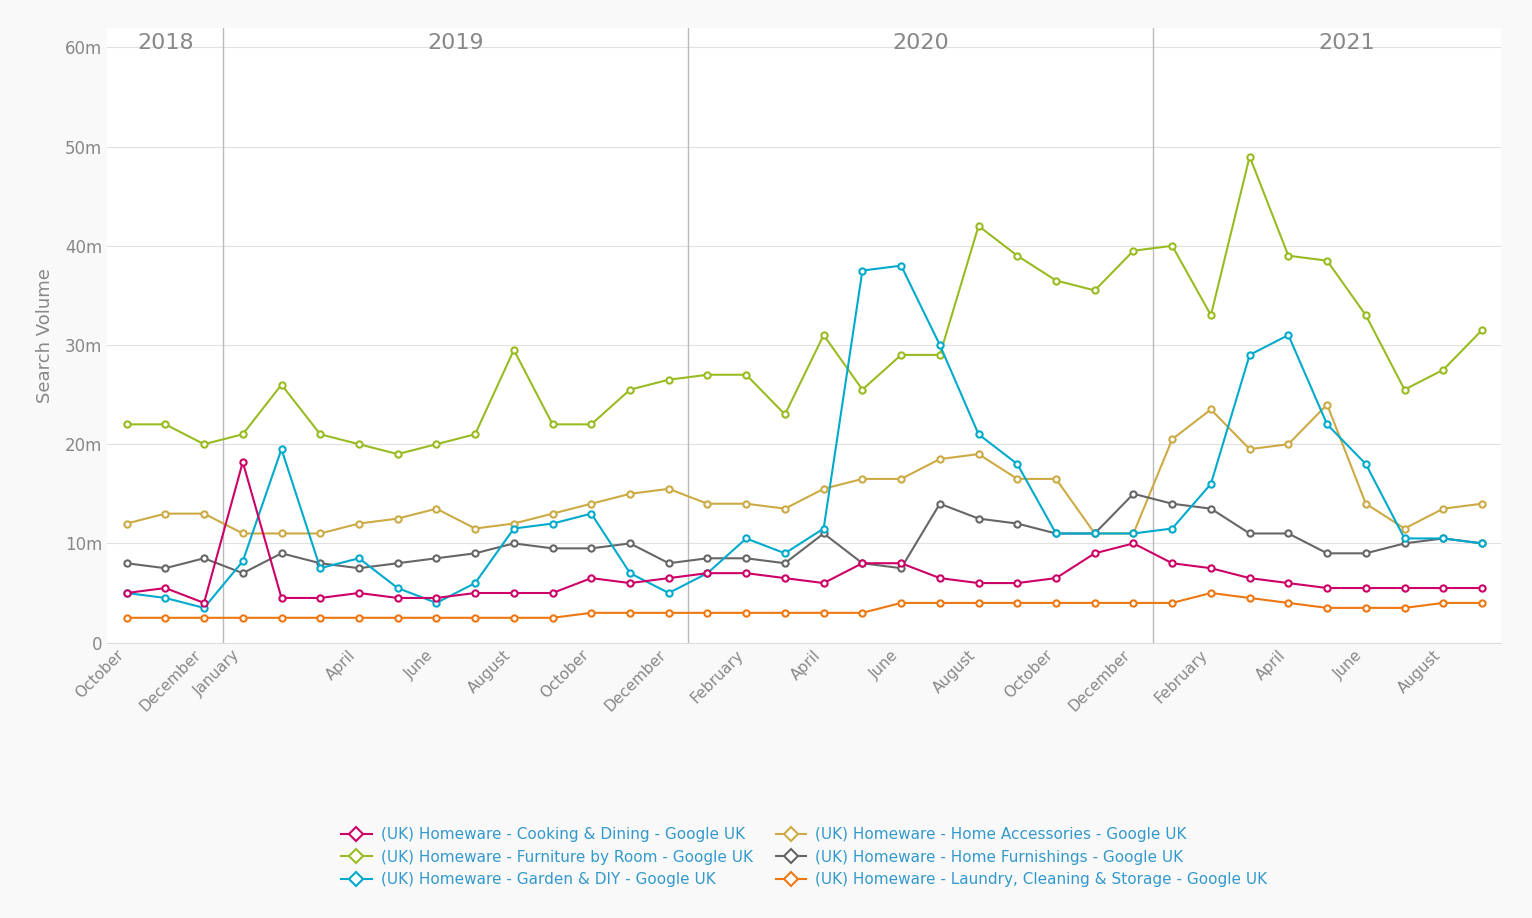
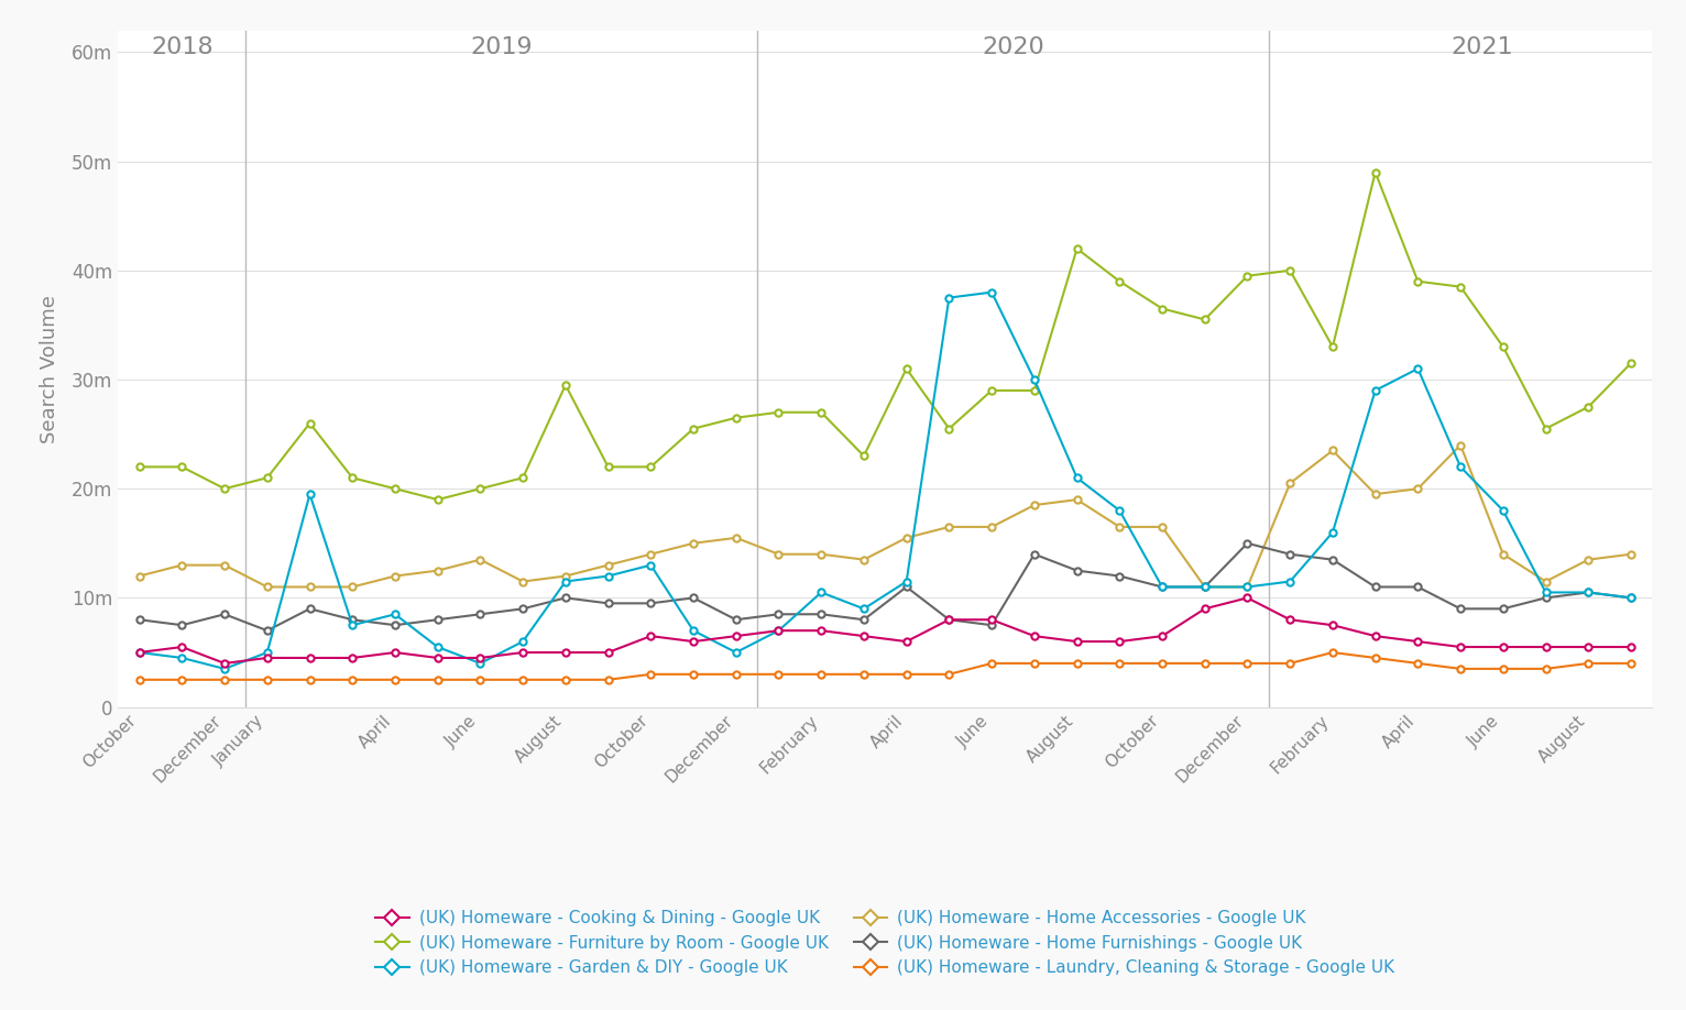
(UK) Homeware - Cooking & Dining - Google UK/January: 18.2m -> 4.5m
(UK) Homeware - Garden & DIY - Google UK/January: 8.2m -> 5.0m
